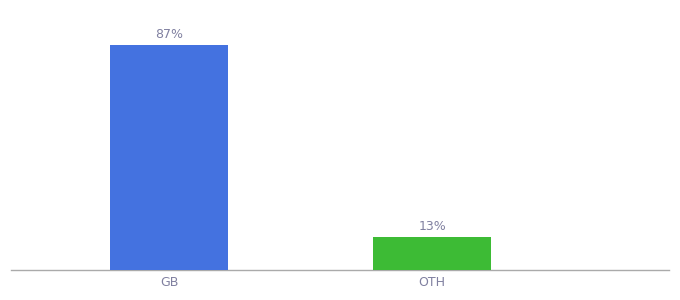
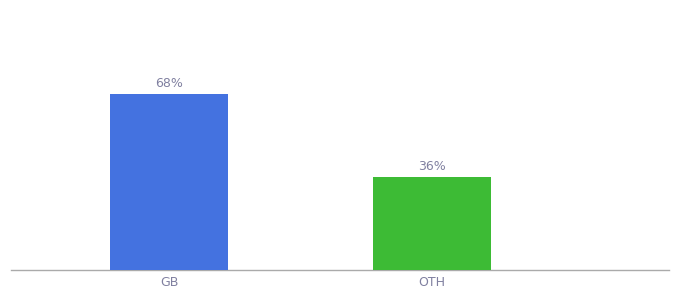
GB: 87% -> 68%
OTH: 13% -> 36%
